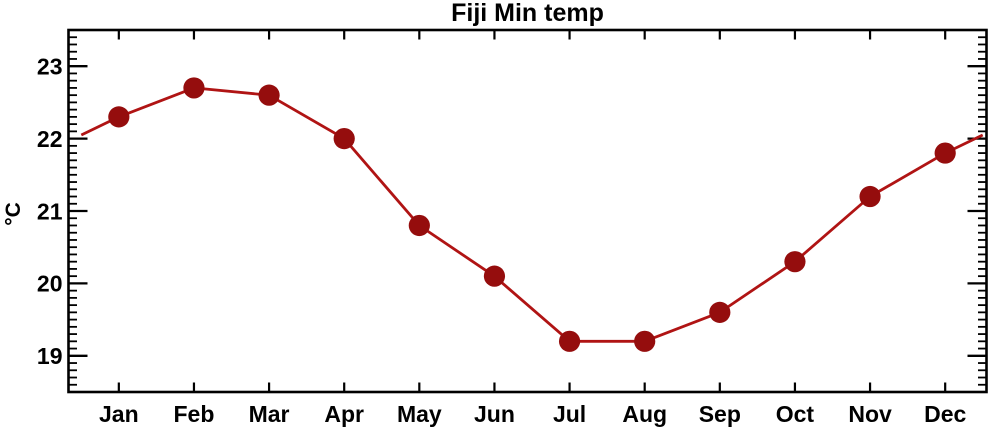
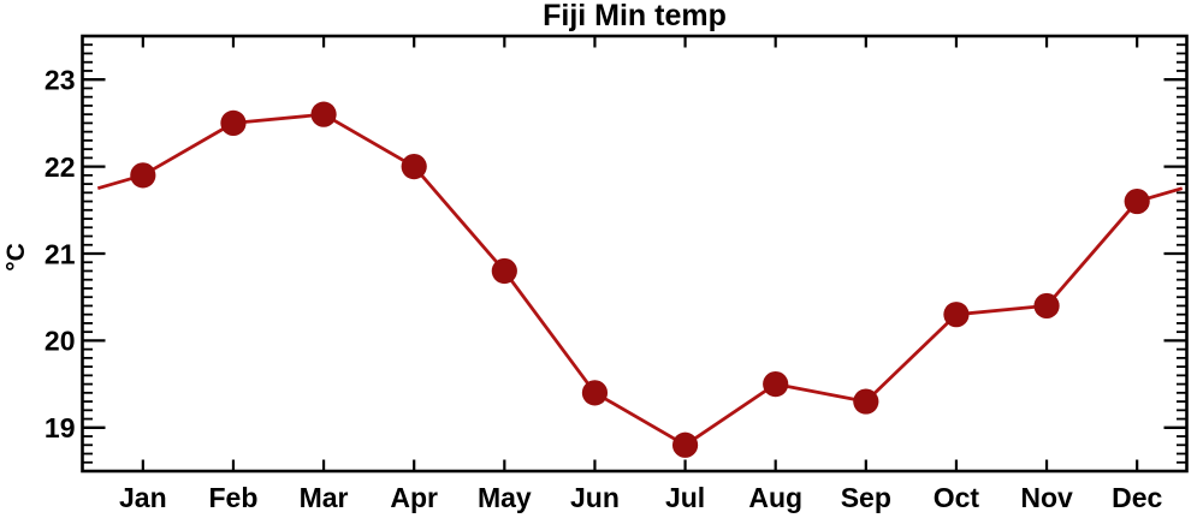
Jan: 22.3 -> 21.9
Feb: 22.7 -> 22.5
Jun: 20.1 -> 19.4
Jul: 19.2 -> 18.8
Aug: 19.2 -> 19.5
Sep: 19.6 -> 19.3
Nov: 21.2 -> 20.4
Dec: 21.8 -> 21.6
